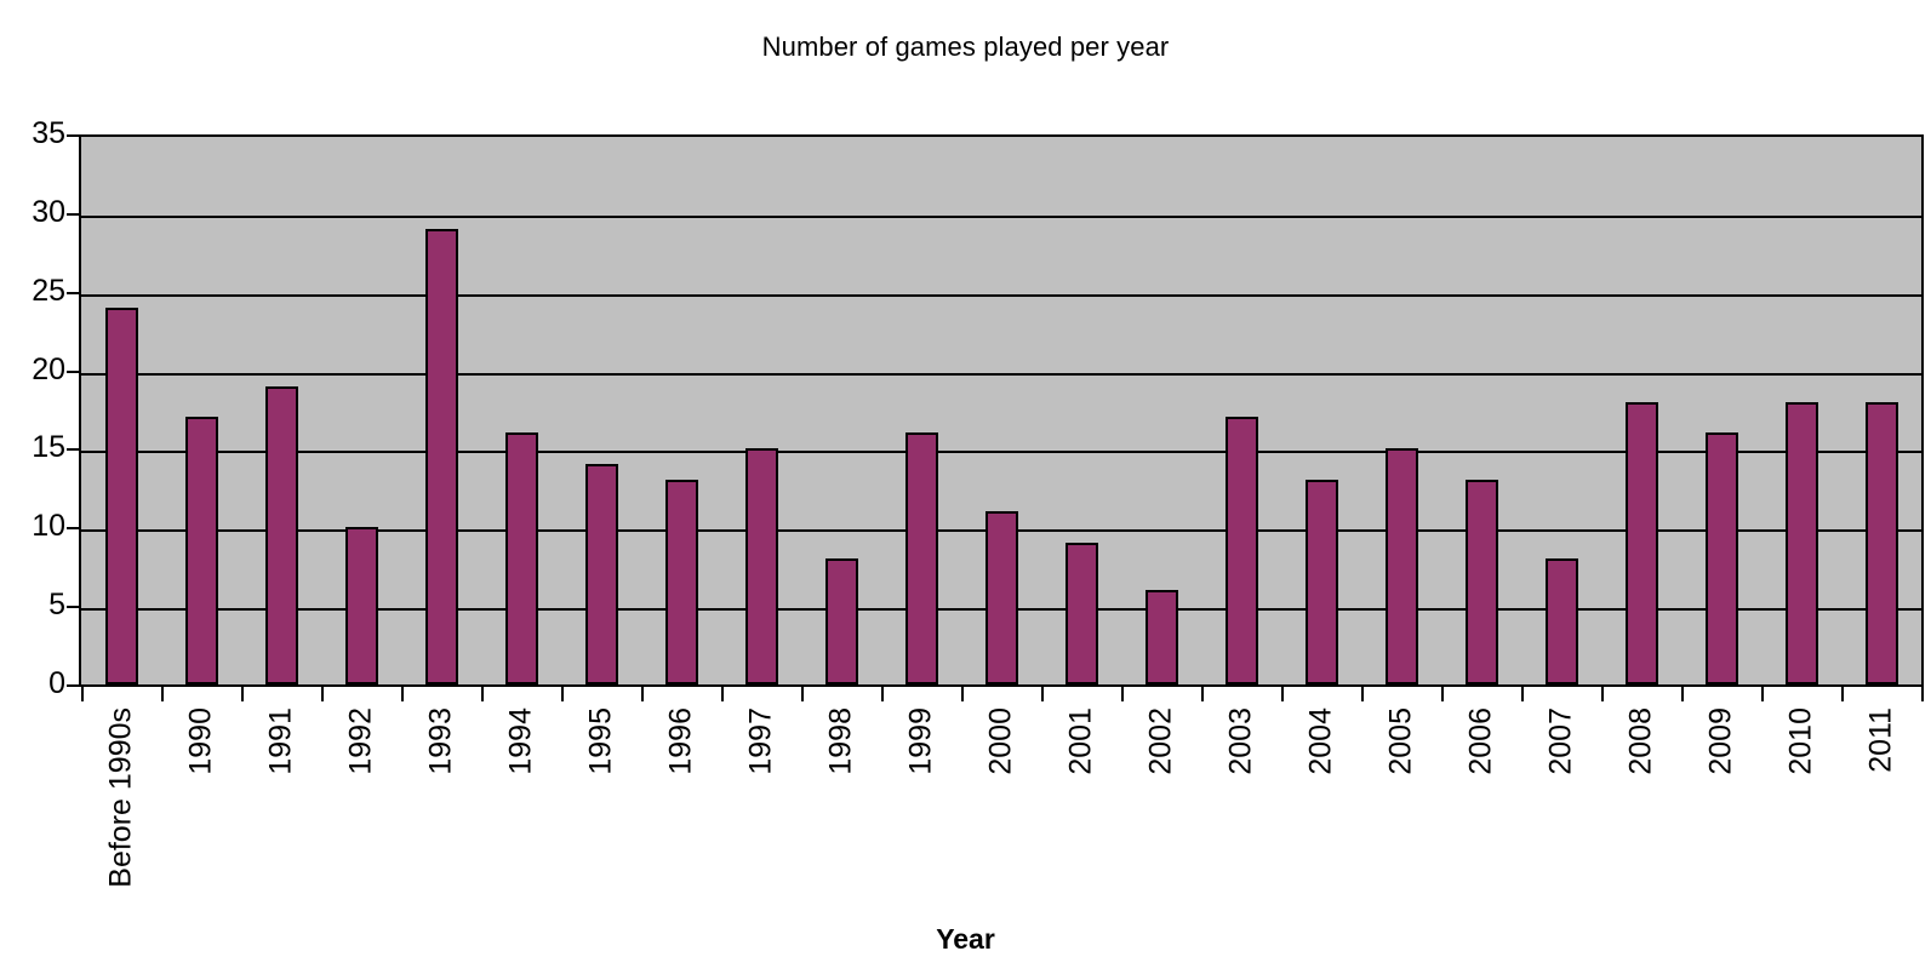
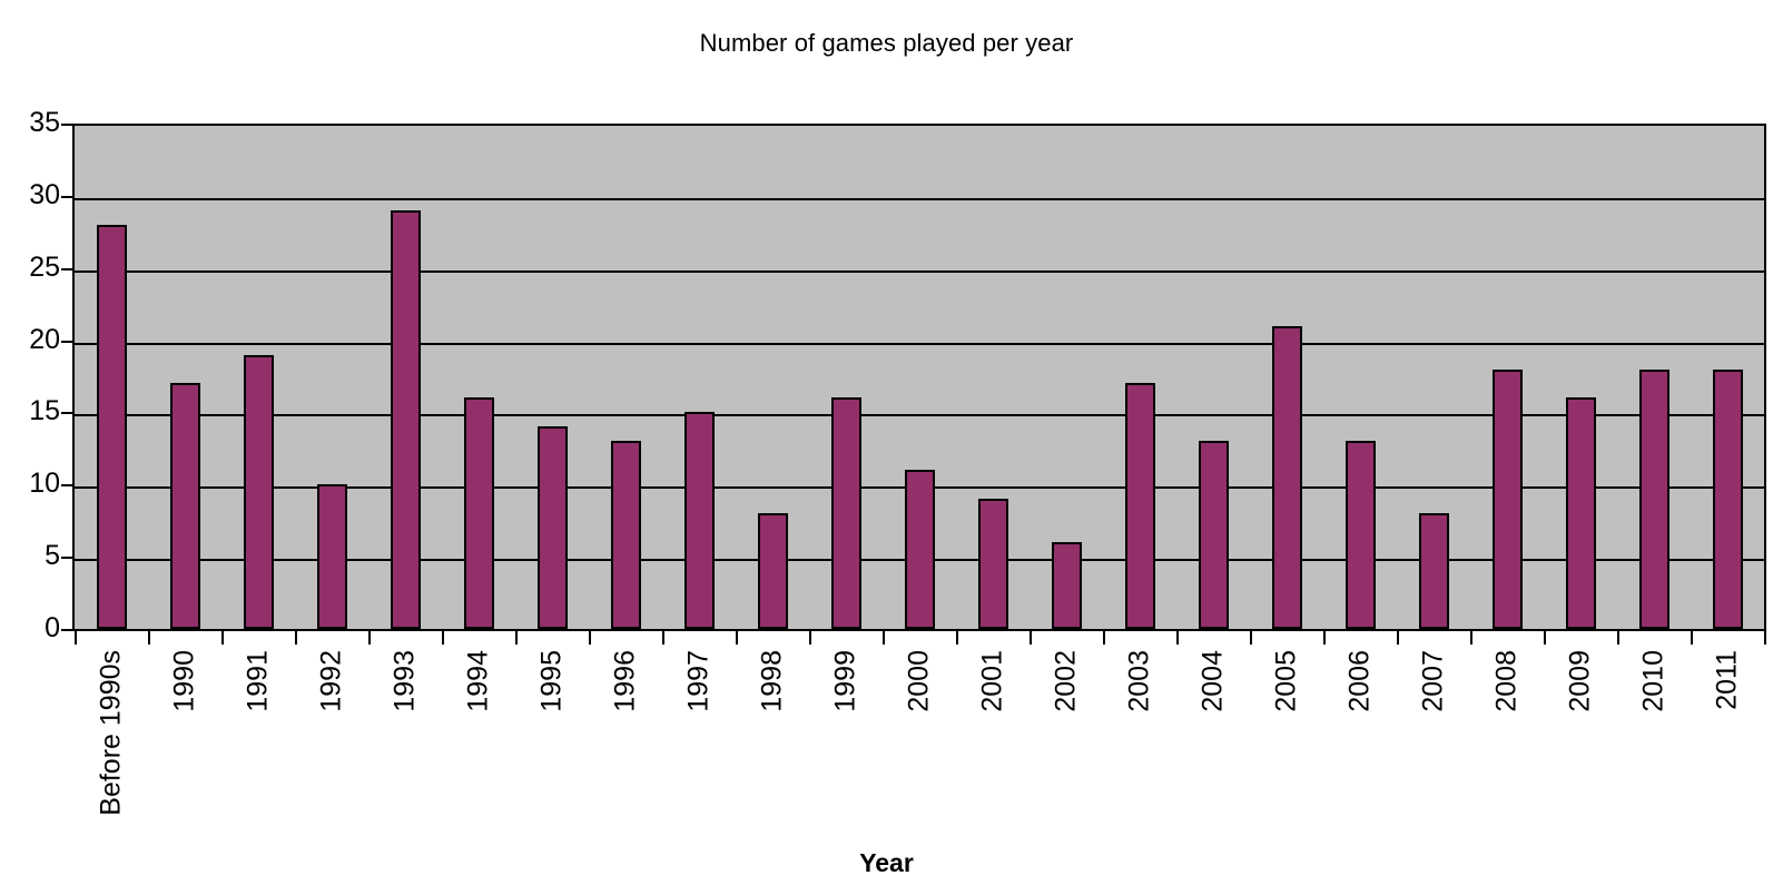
Before 1990s: 24 -> 28
2005: 15 -> 21
